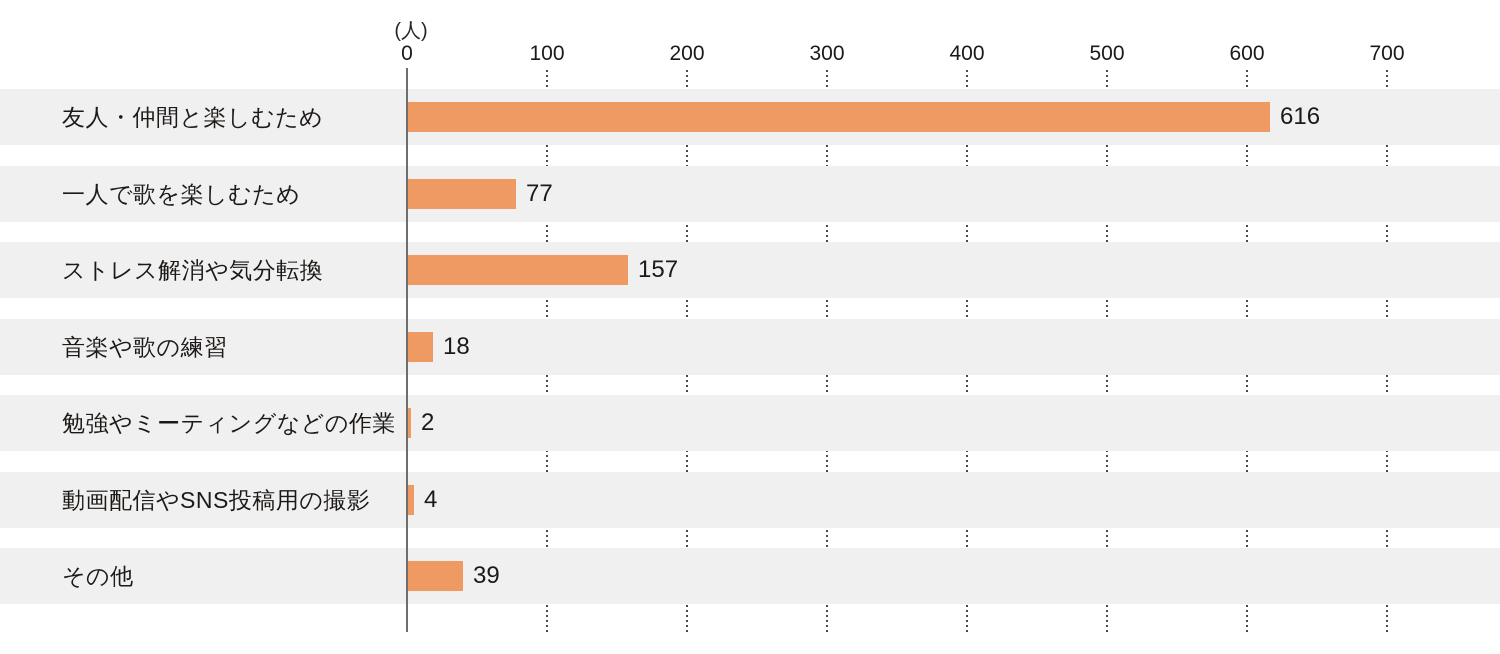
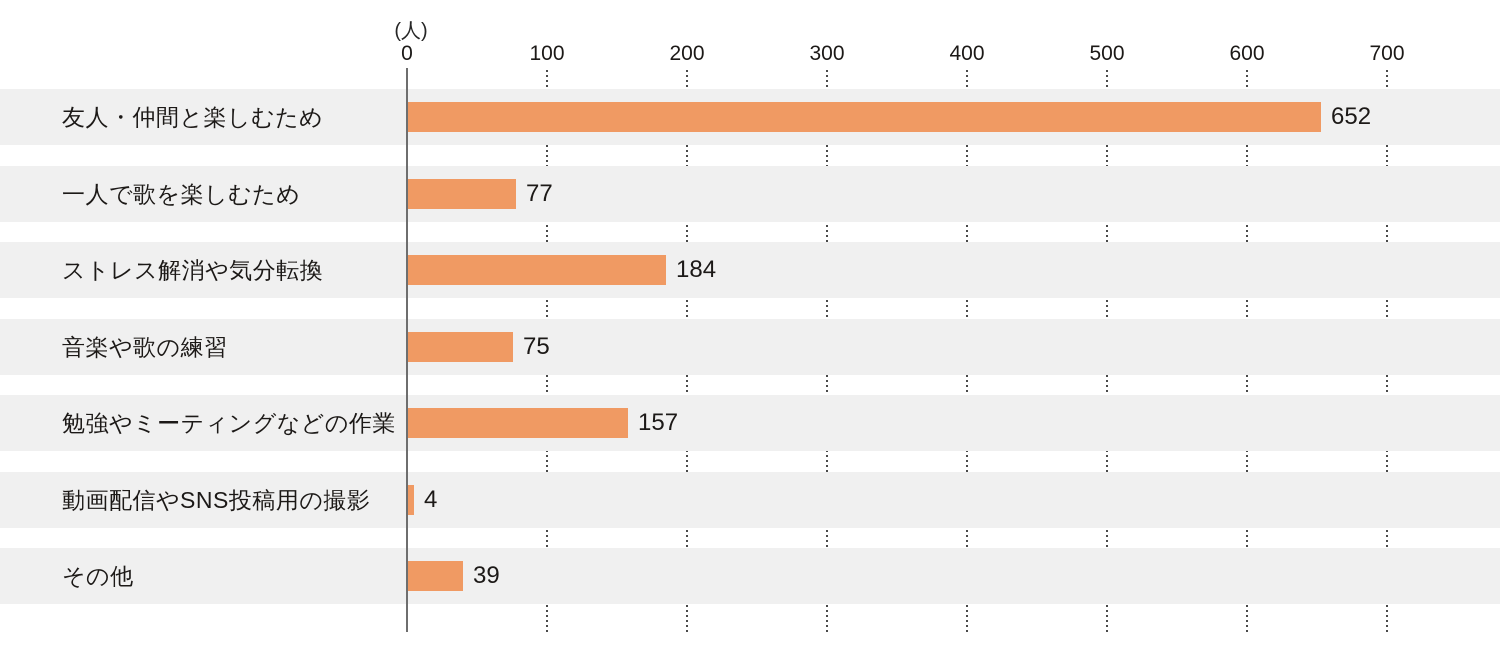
友人・仲間と楽しむため: 616 -> 652
ストレス解消や気分転換: 157 -> 184
音楽や歌の練習: 18 -> 75
勉強やミーティングなどの作業: 2 -> 157
